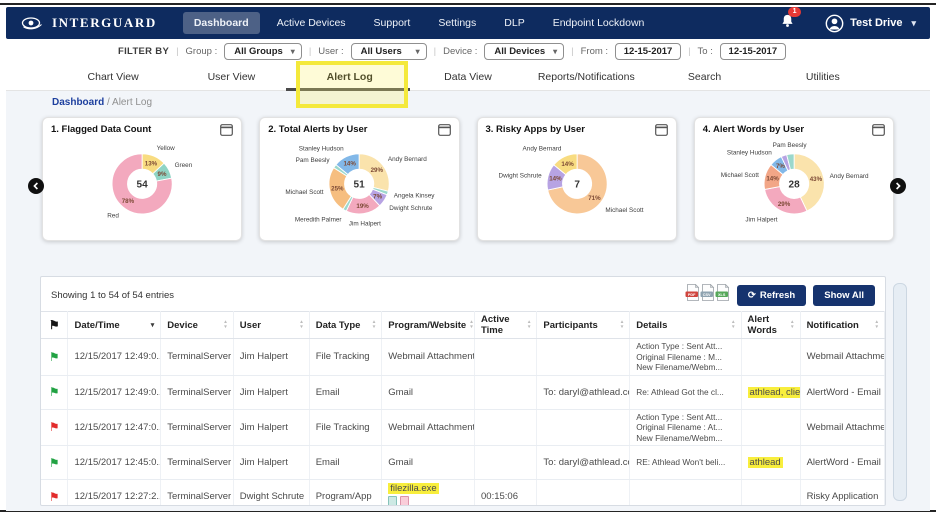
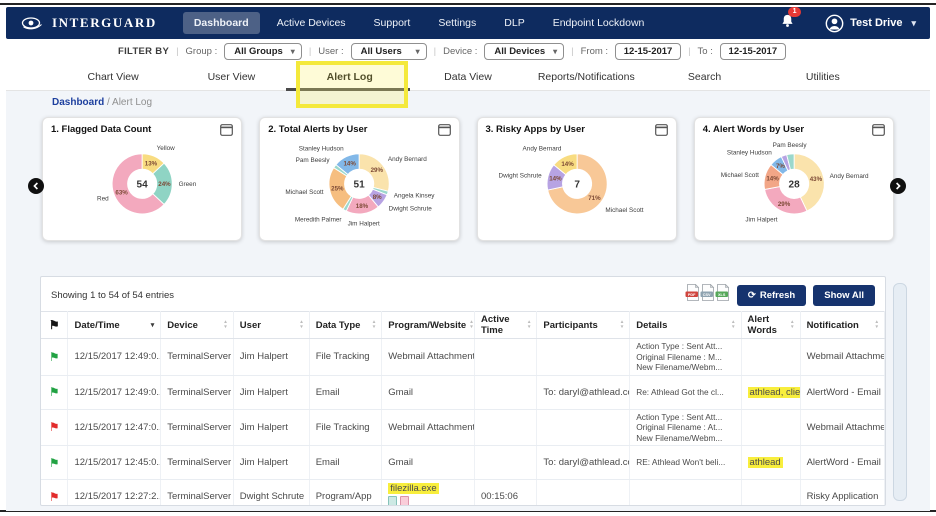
1. Flagged Data Count/Green: 9% -> 24%
1. Flagged Data Count/Red: 78% -> 63%
2. Total Alerts by User/Dwight Schrute: 7% -> 8%
2. Total Alerts by User/Jim Halpert: 19% -> 18%
